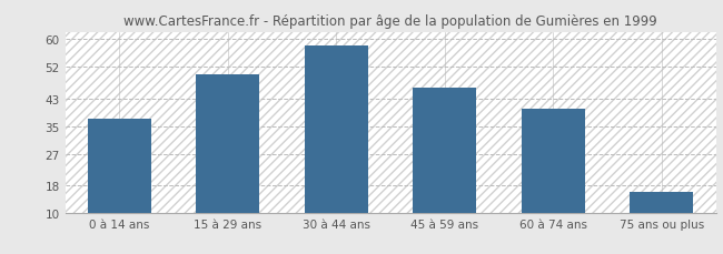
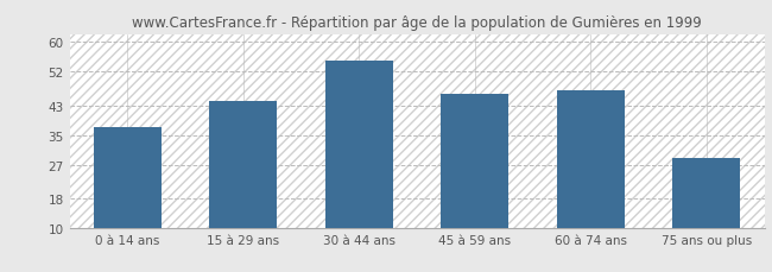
15 à 29 ans: 50 -> 44
30 à 44 ans: 58 -> 55
60 à 74 ans: 40 -> 47
75 ans ou plus: 16 -> 29
